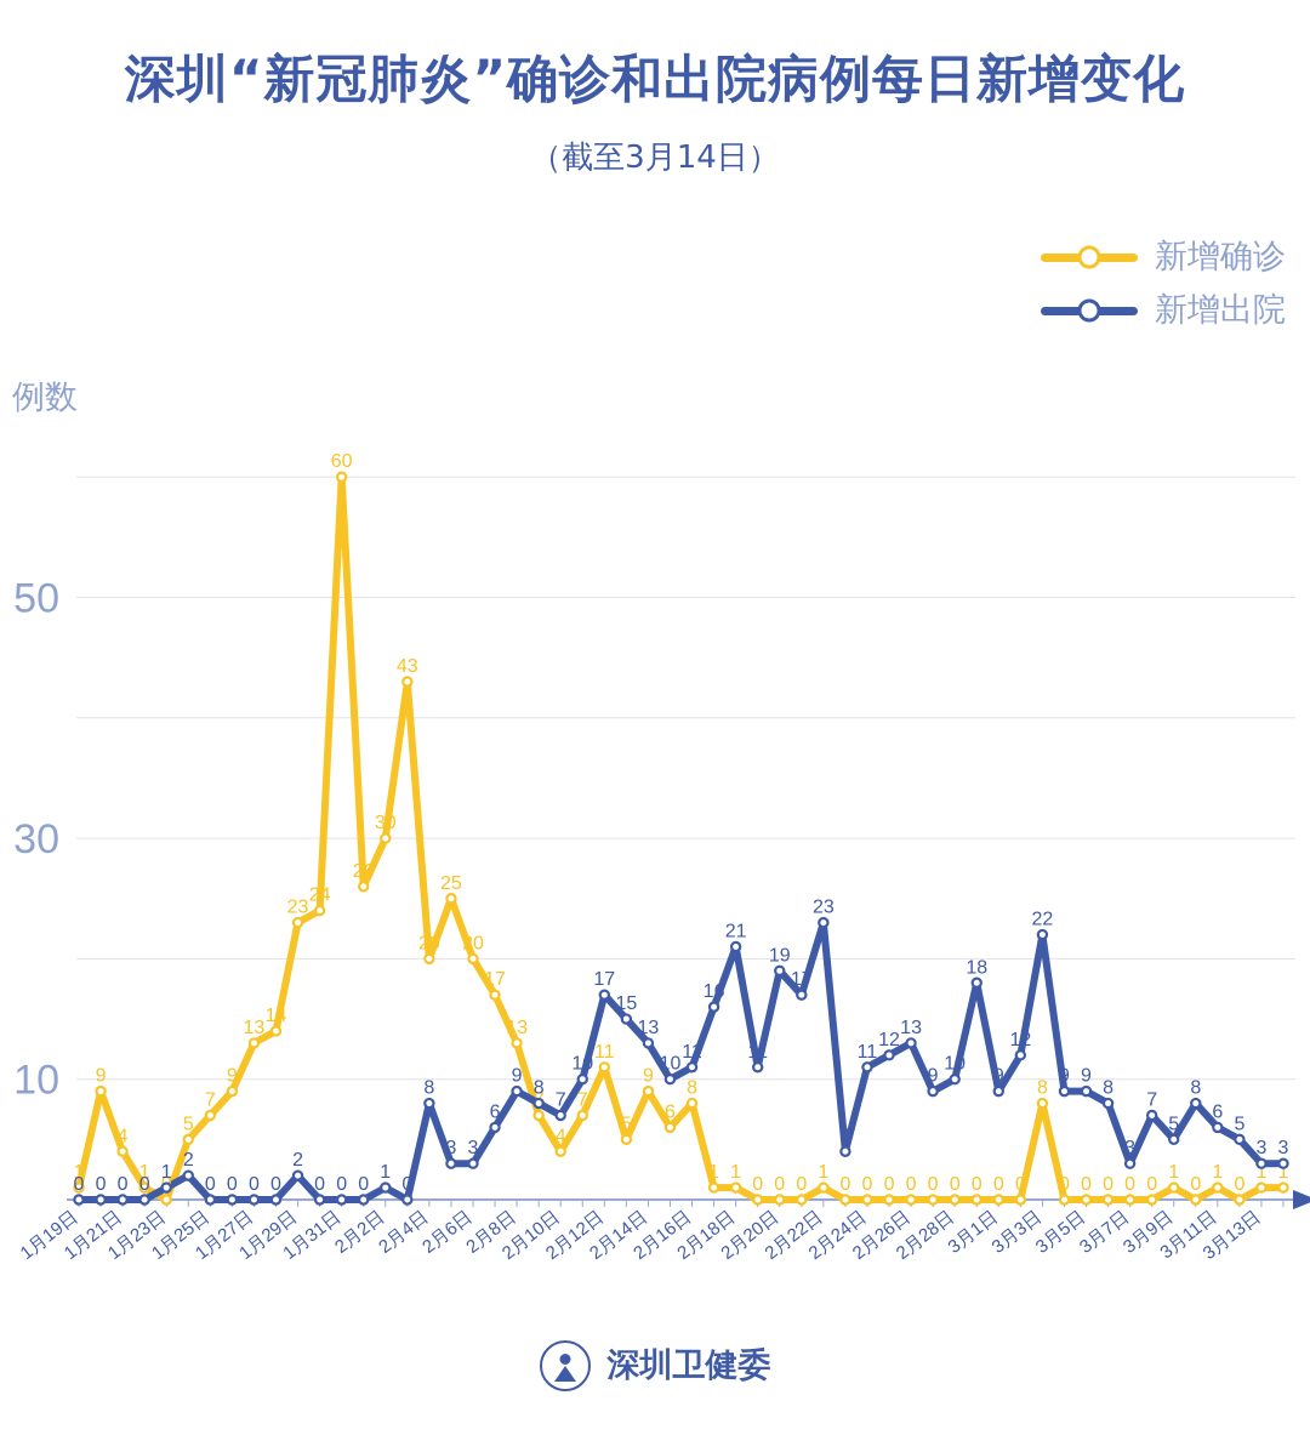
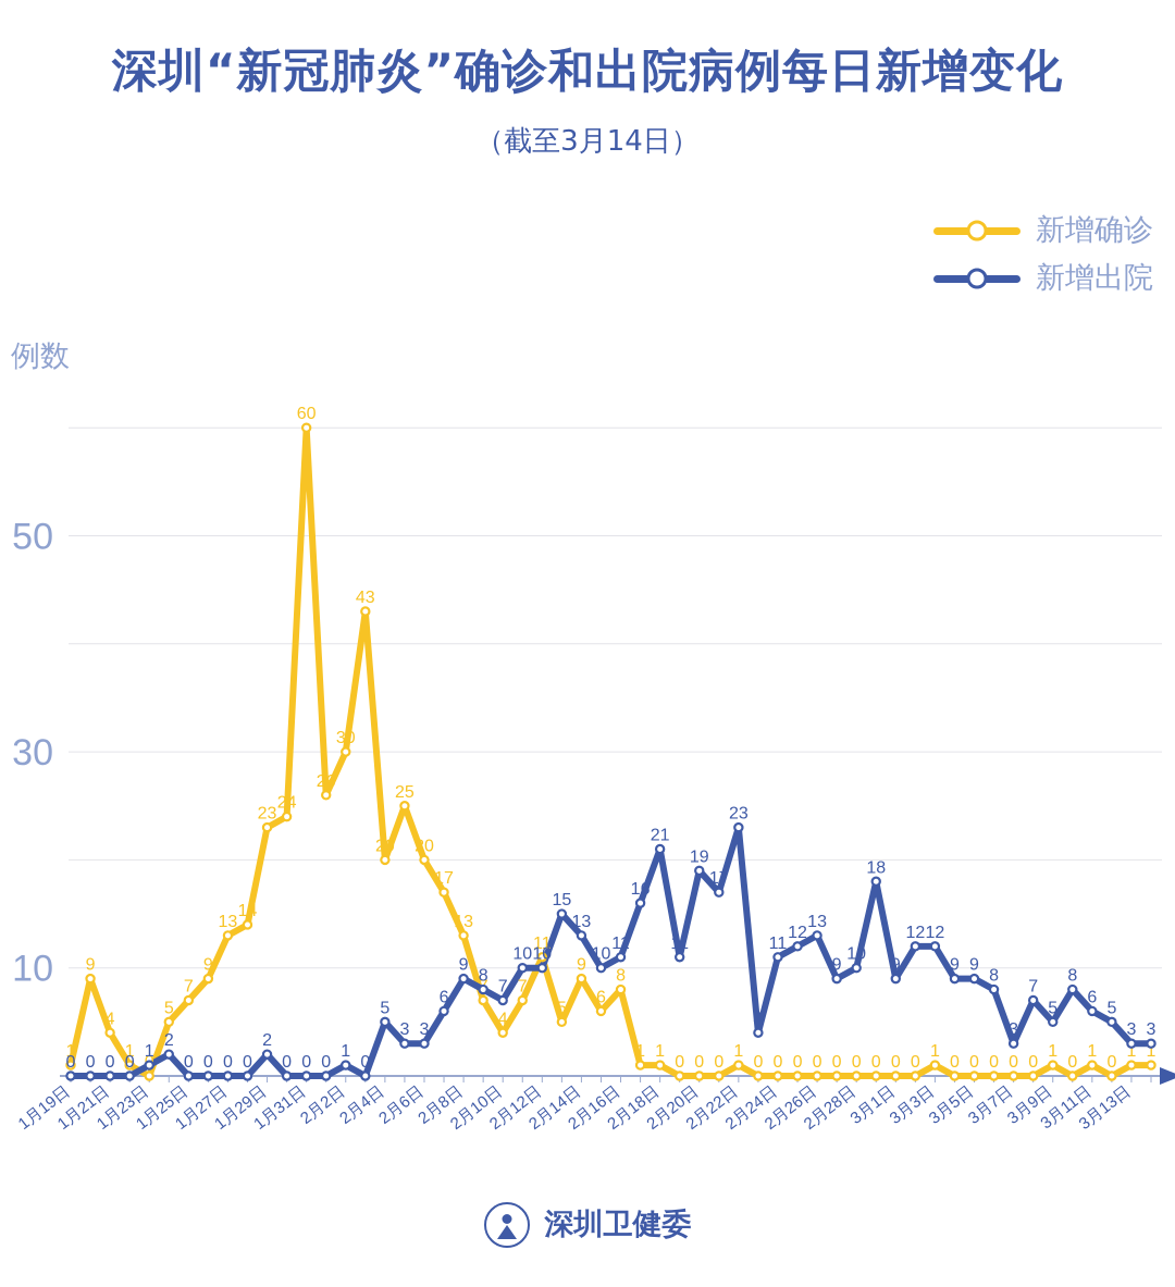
新增出院/2月4日: 8 -> 5
新增出院/2月12日: 17 -> 10
新增确诊/3月3日: 8 -> 1
新增出院/3月3日: 22 -> 12
